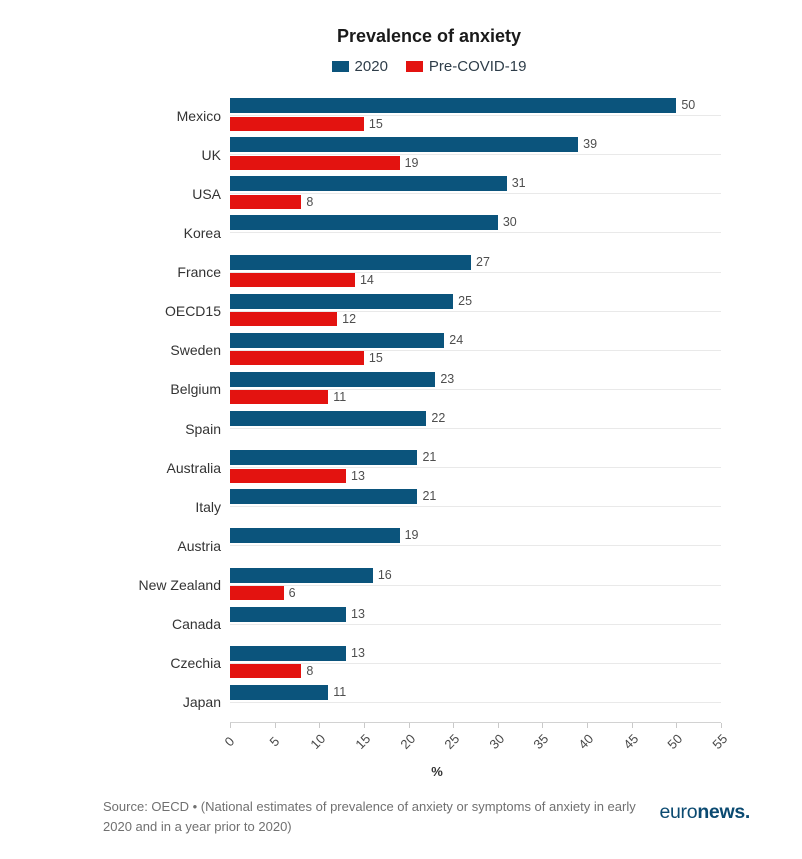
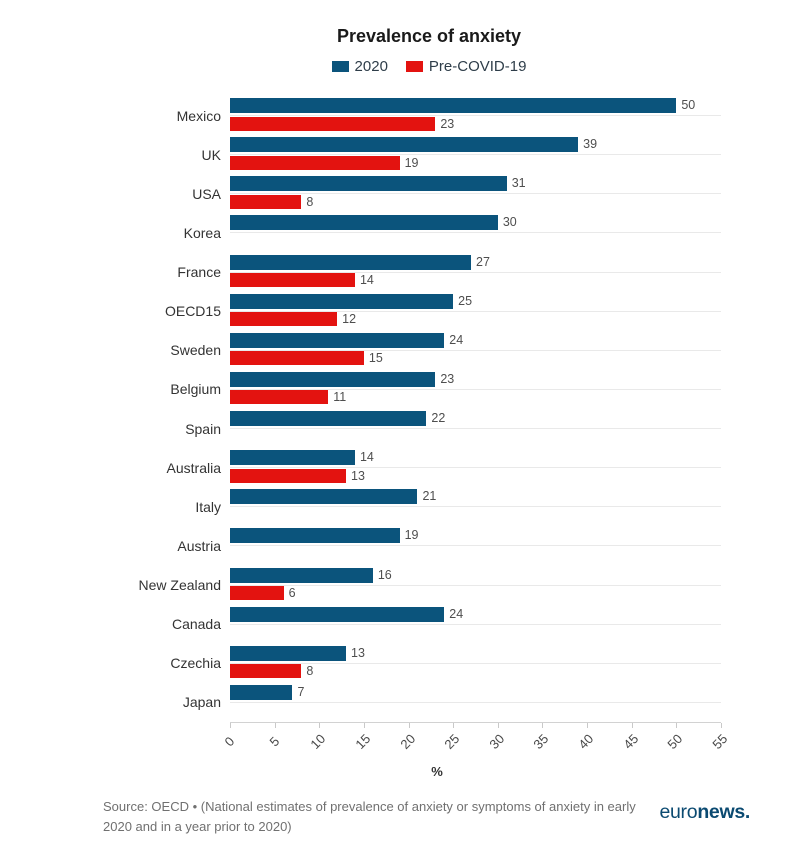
Pre-COVID-19/Mexico: 15 -> 23
2020/Australia: 21 -> 14
2020/Canada: 13 -> 24
2020/Japan: 11 -> 7
